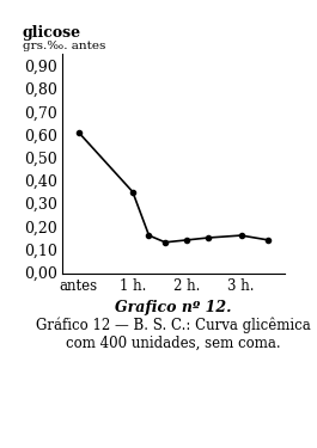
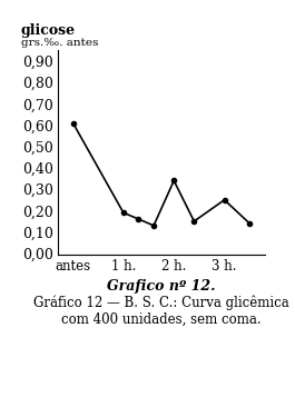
1 h.: 0,35 -> 0,19
2 h.: 0,14 -> 0,34
3 h.: 0,16 -> 0,25
